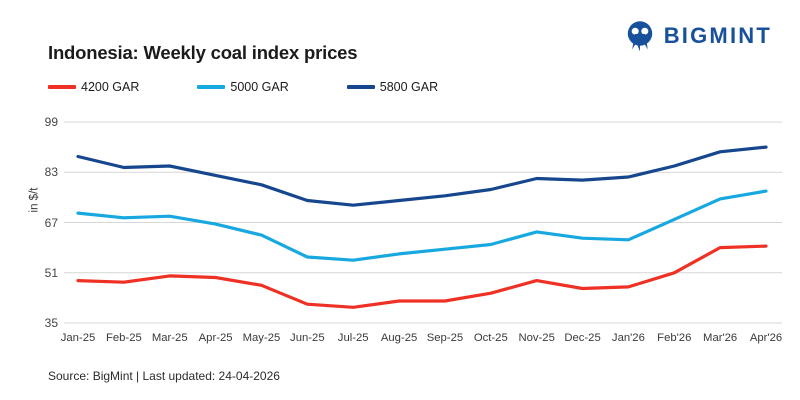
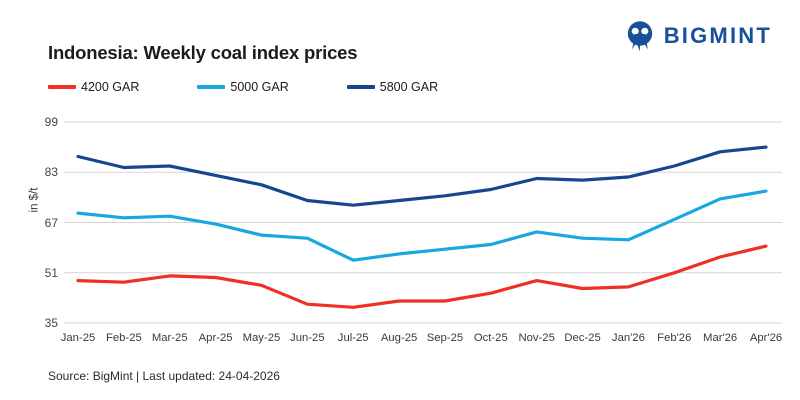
5000 GAR/Jun-25: 56 -> 62
4200 GAR/Mar'26: 59 -> 56
